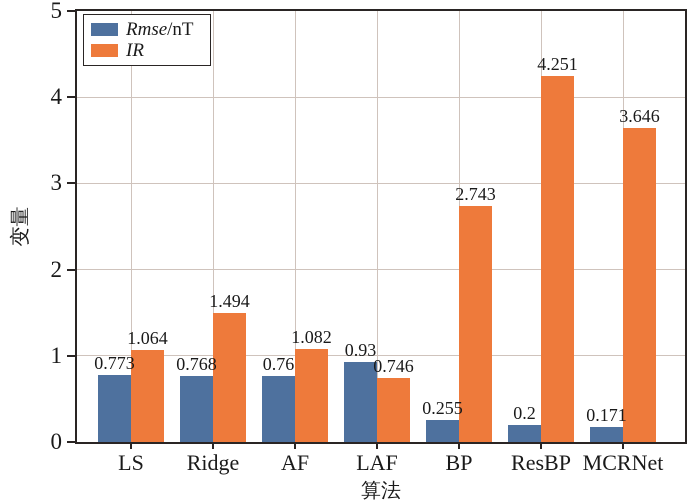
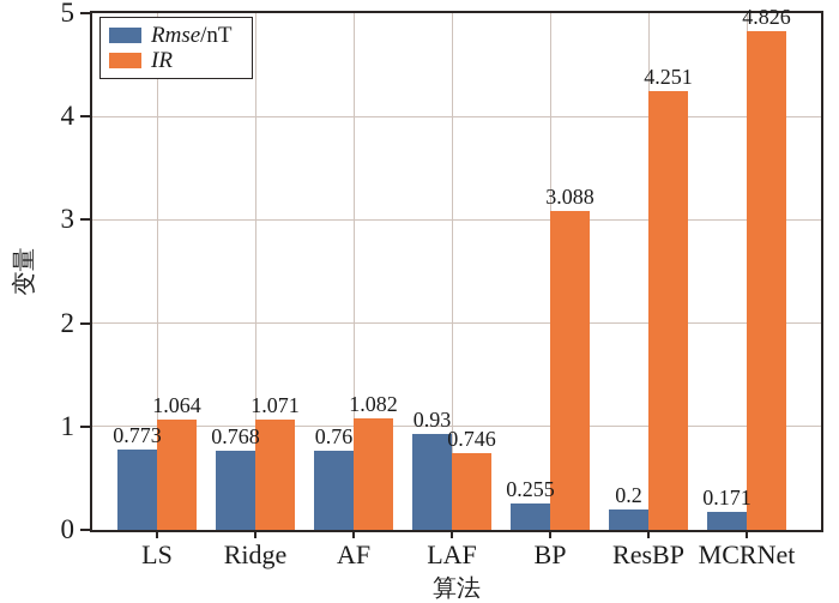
IR/Ridge: 1.494 -> 1.071
IR/BP: 2.743 -> 3.088
IR/MCRNet: 3.646 -> 4.826
